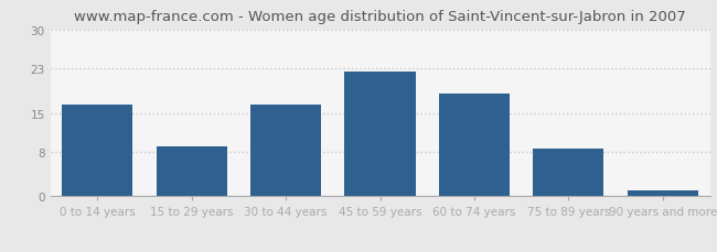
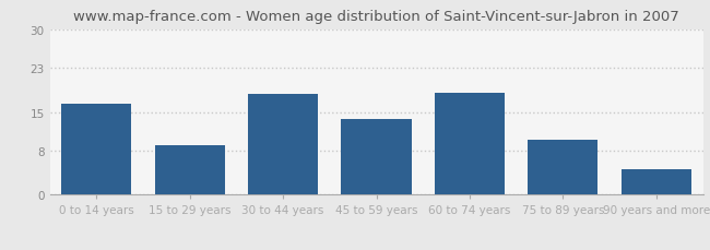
30 to 44 years: 16.5 -> 18.2
45 to 59 years: 22.5 -> 13.8
75 to 89 years: 8.5 -> 10.0
90 years and more: 1.0 -> 4.6
